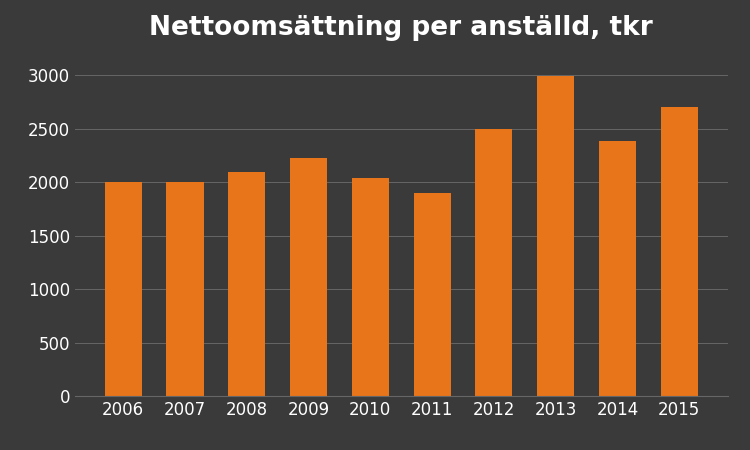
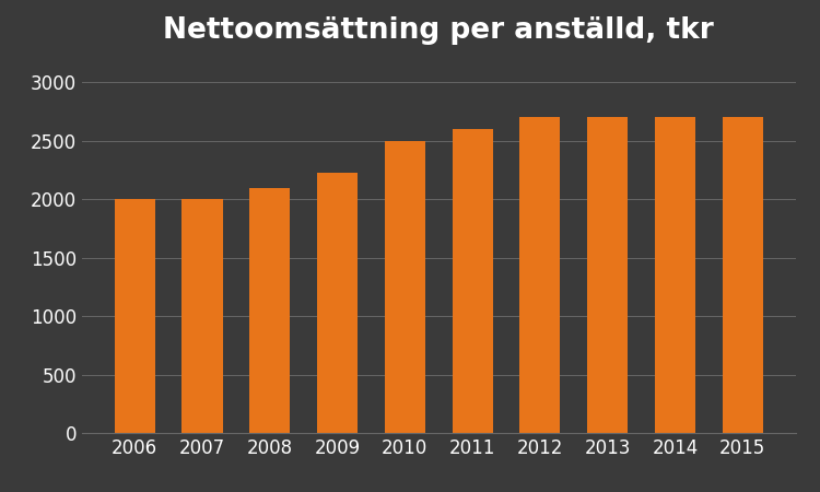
2010: 2040 -> 2500
2011: 1900 -> 2600
2012: 2500 -> 2700
2013: 2990 -> 2700
2014: 2390 -> 2700
